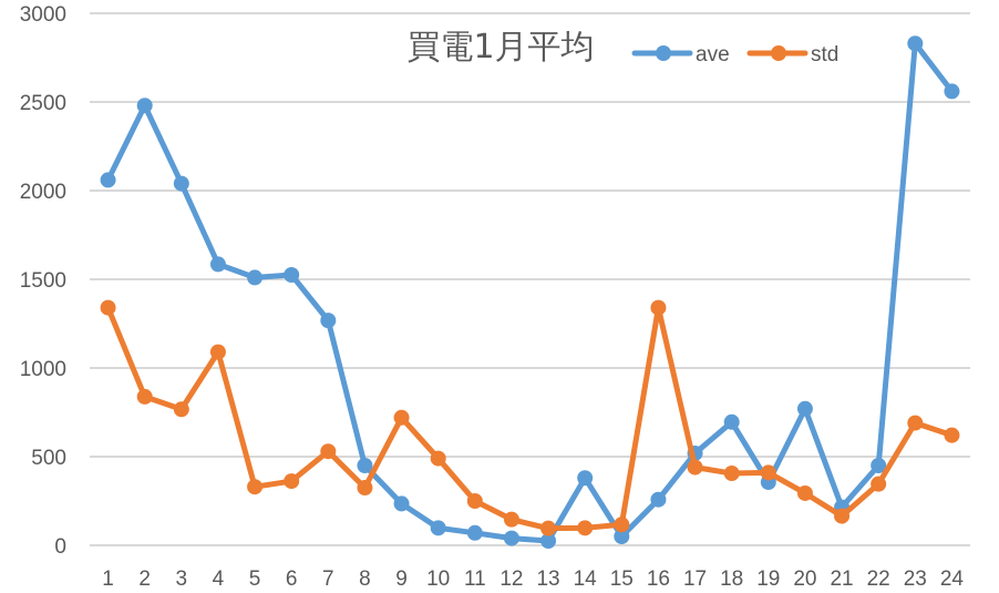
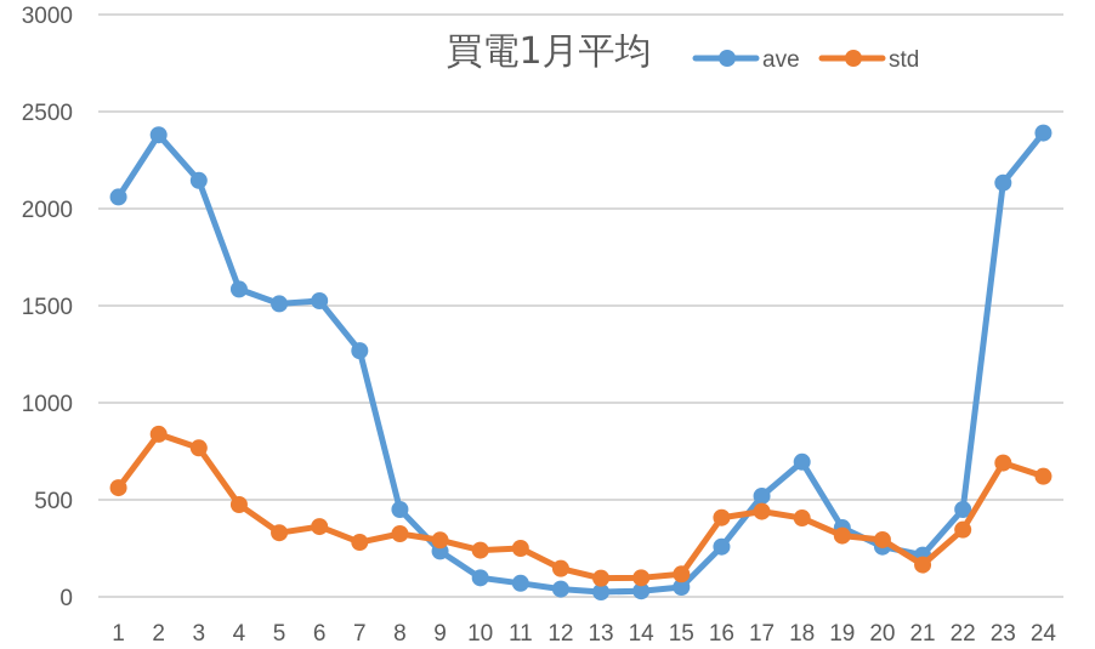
std/1: 1340 -> 560
ave/2: 2480 -> 2380
ave/3: 2040 -> 2140
std/4: 1090 -> 480
std/7: 530 -> 280
std/9: 720 -> 290
std/10: 490 -> 240
ave/14: 380 -> 30
std/16: 1340 -> 410
std/19: 410 -> 320
ave/20: 770 -> 260
ave/23: 2830 -> 2130
ave/24: 2560 -> 2390
